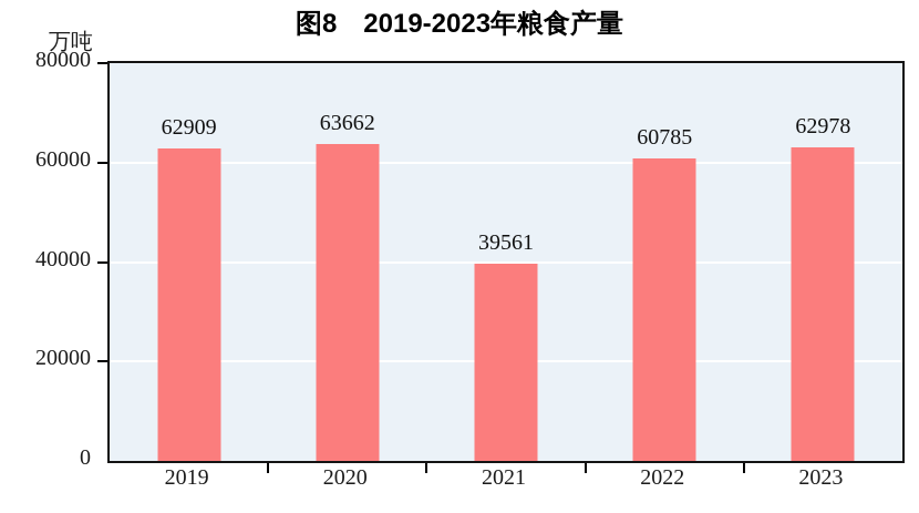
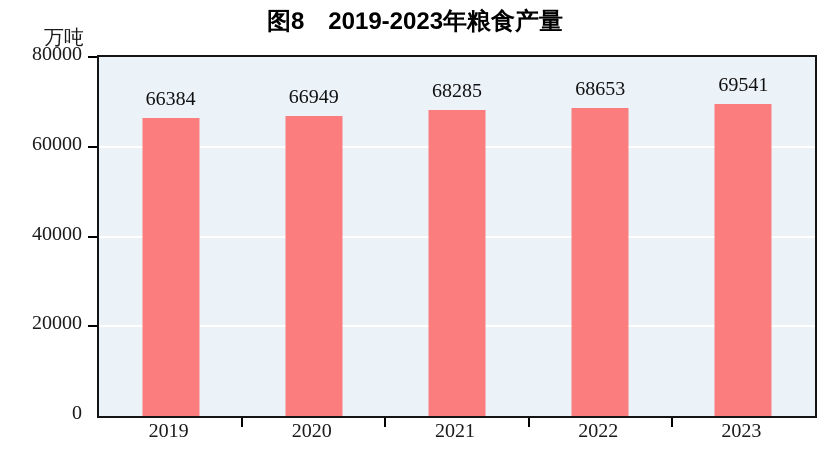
2019: 62909 -> 66384
2020: 63662 -> 66949
2021: 39561 -> 68285
2022: 60785 -> 68653
2023: 62978 -> 69541
